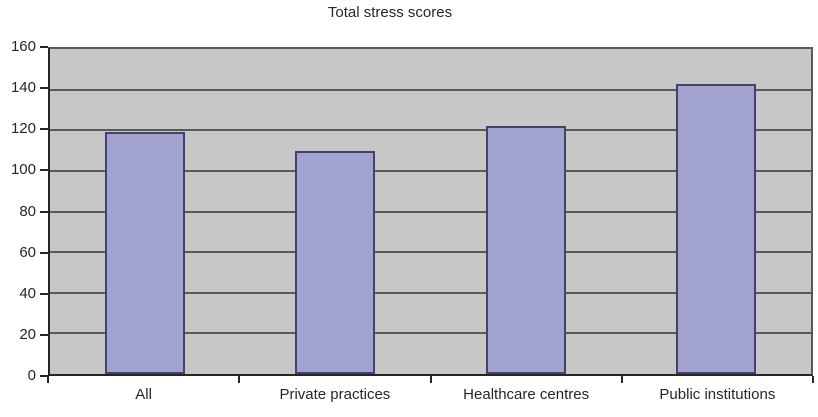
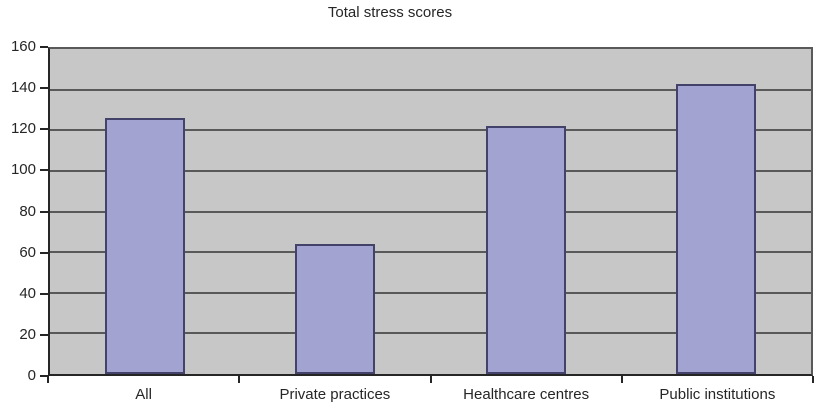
All: 119 -> 126
Private practices: 110 -> 64
